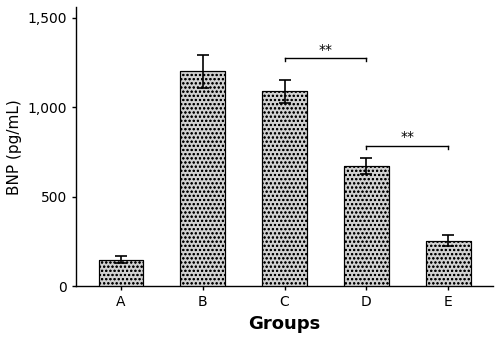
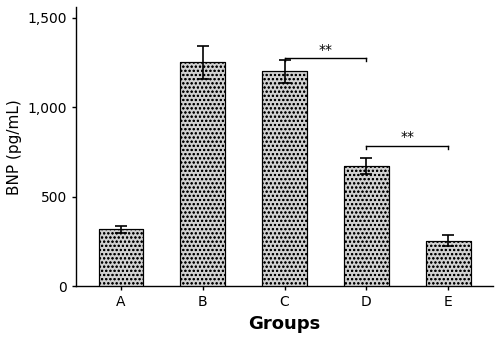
A: 150 -> 320
B: 1,200 -> 1,250
C: 1,090 -> 1,200
